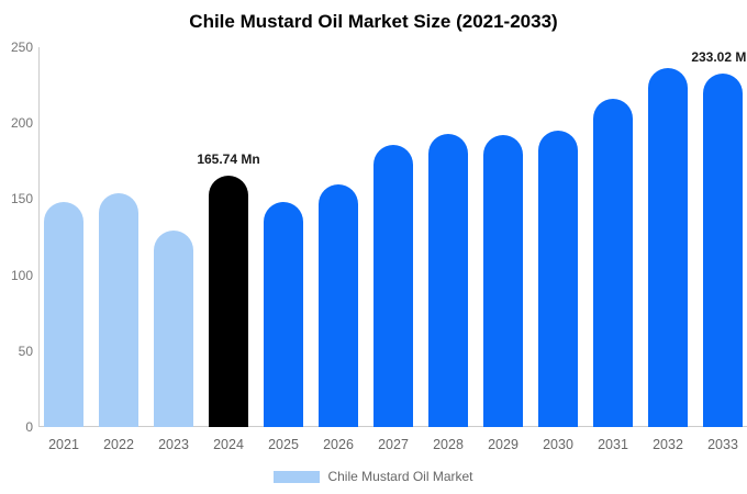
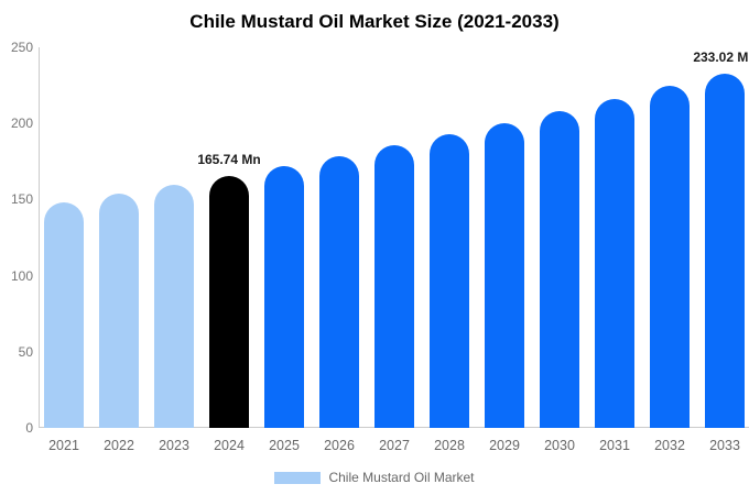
2023: 129 -> 160
2025: 148 -> 172
2026: 160 -> 179
2029: 192 -> 200
2030: 195 -> 208
2032: 236 -> 224
